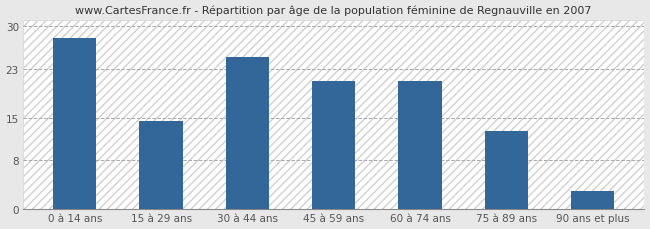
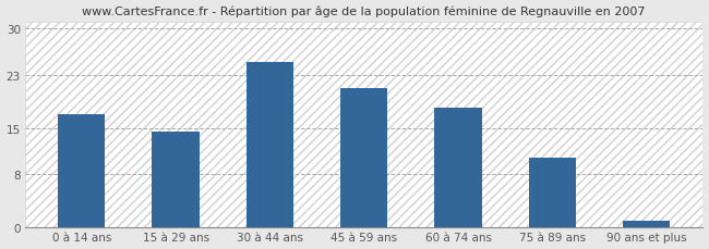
0 à 14 ans: 28.0 -> 17.0
60 à 74 ans: 21.0 -> 18.0
75 à 89 ans: 12.8 -> 10.5
90 ans et plus: 3.0 -> 1.0
